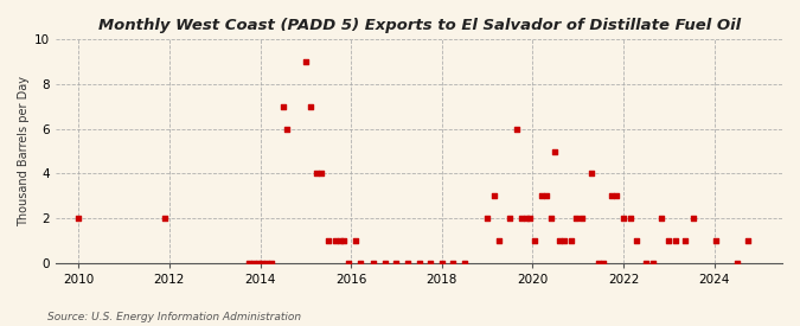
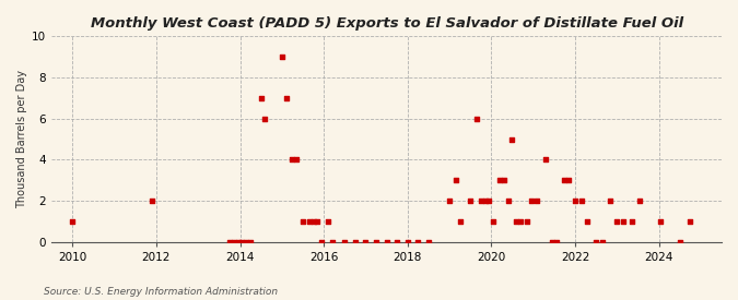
2010: 2 -> 1
